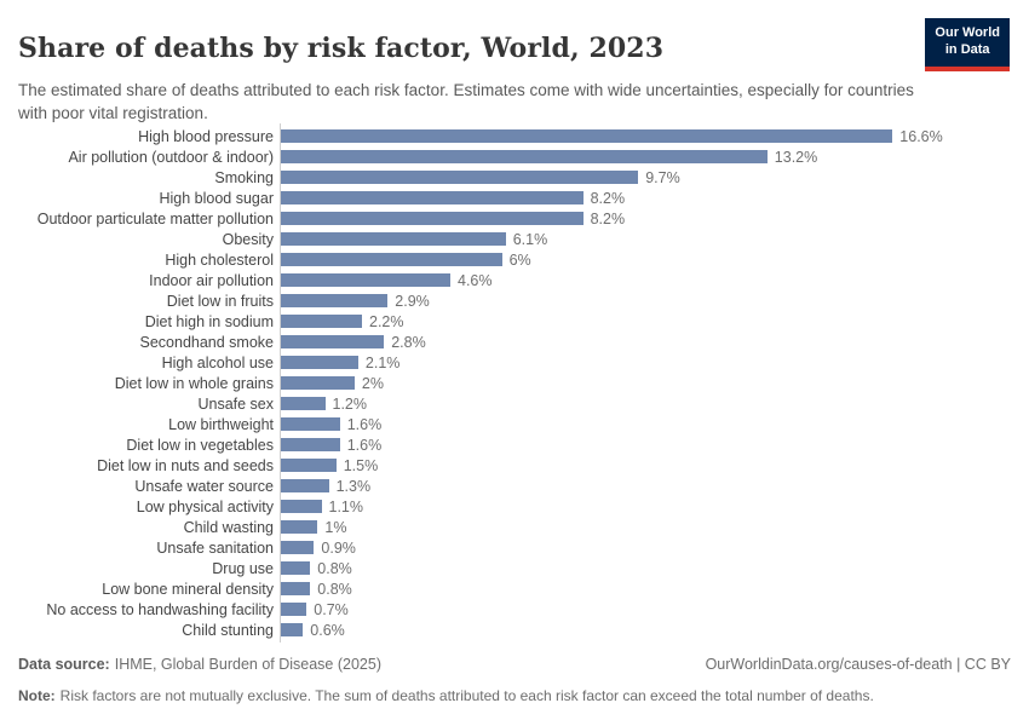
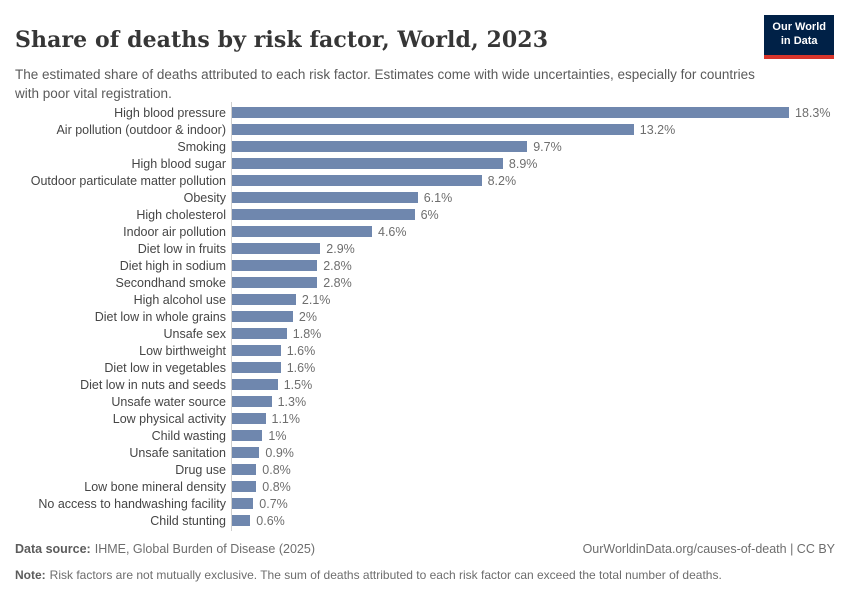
High blood pressure: 16.6% -> 18.3%
High blood sugar: 8.2% -> 8.9%
Diet high in sodium: 2.2% -> 2.8%
Unsafe sex: 1.2% -> 1.8%
